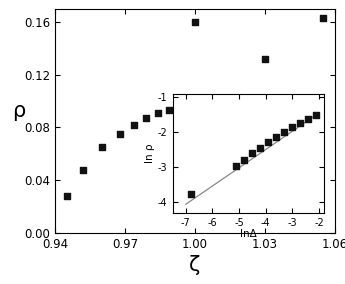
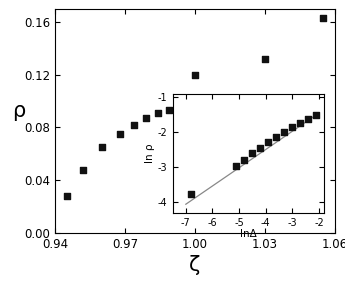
1.00: 0.160 -> 0.120
